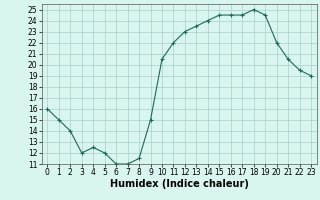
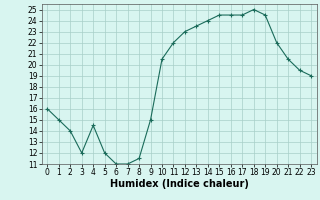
4: 12.5 -> 14.5
